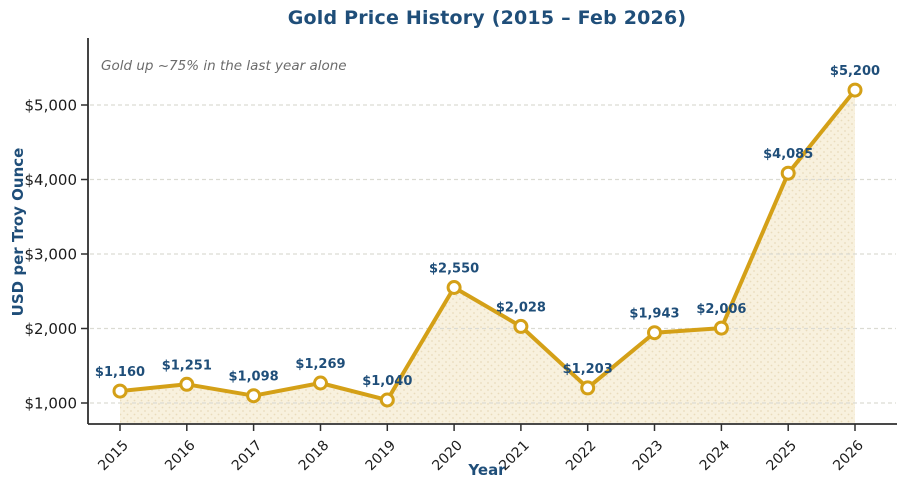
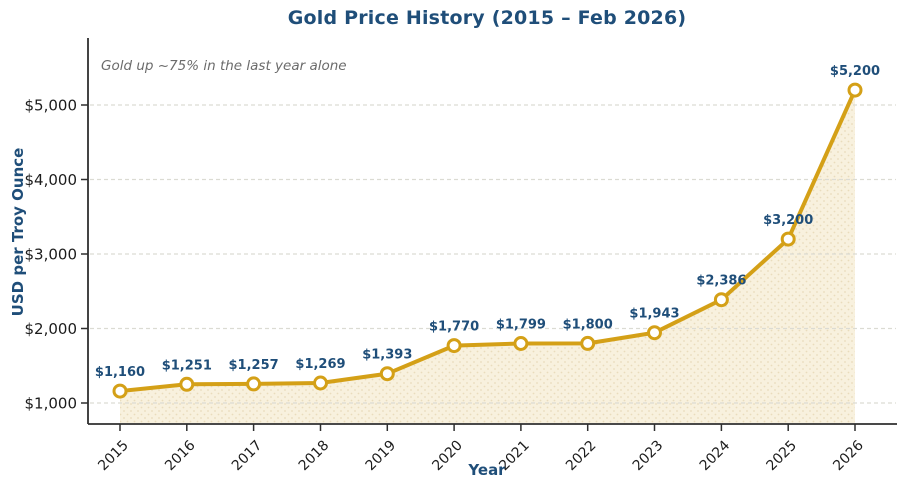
2017: $1,098 -> $1,257
2019: $1,040 -> $1,393
2020: $2,550 -> $1,770
2021: $2,028 -> $1,799
2022: $1,203 -> $1,800
2024: $2,006 -> $2,386
2025: $4,085 -> $3,200
